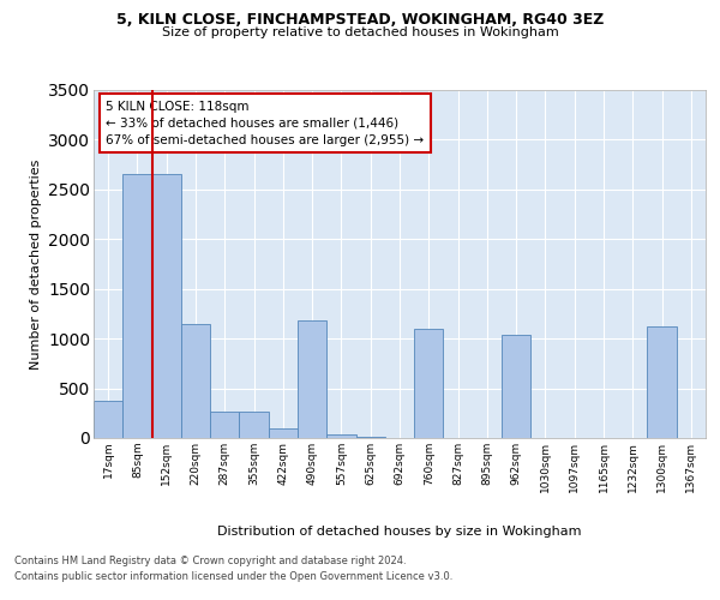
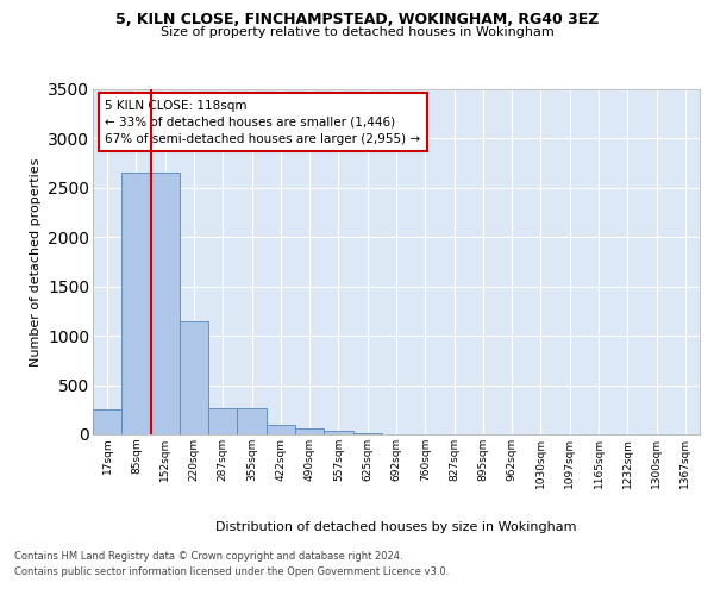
17sqm: 380 -> 250
490sqm: 1180 -> 60
760sqm: 1100 -> 0
962sqm: 1040 -> 0
1300sqm: 1120 -> 0
